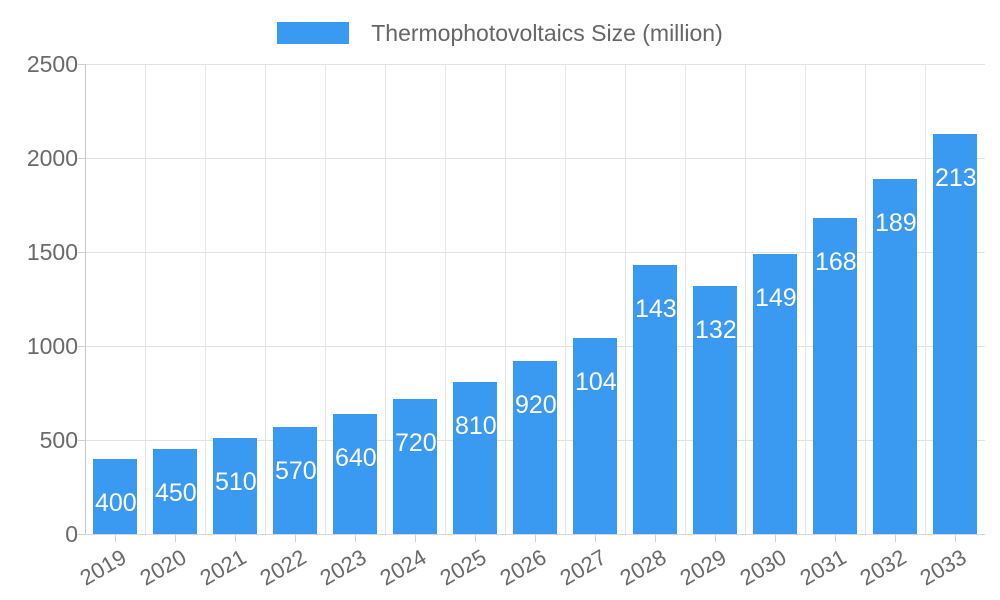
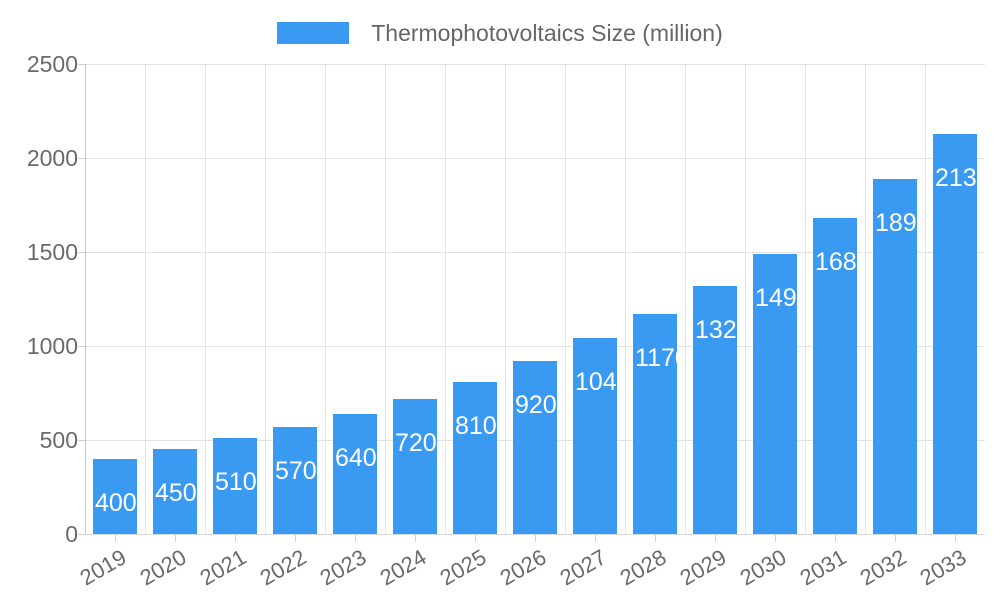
2028: 1430 -> 1170
